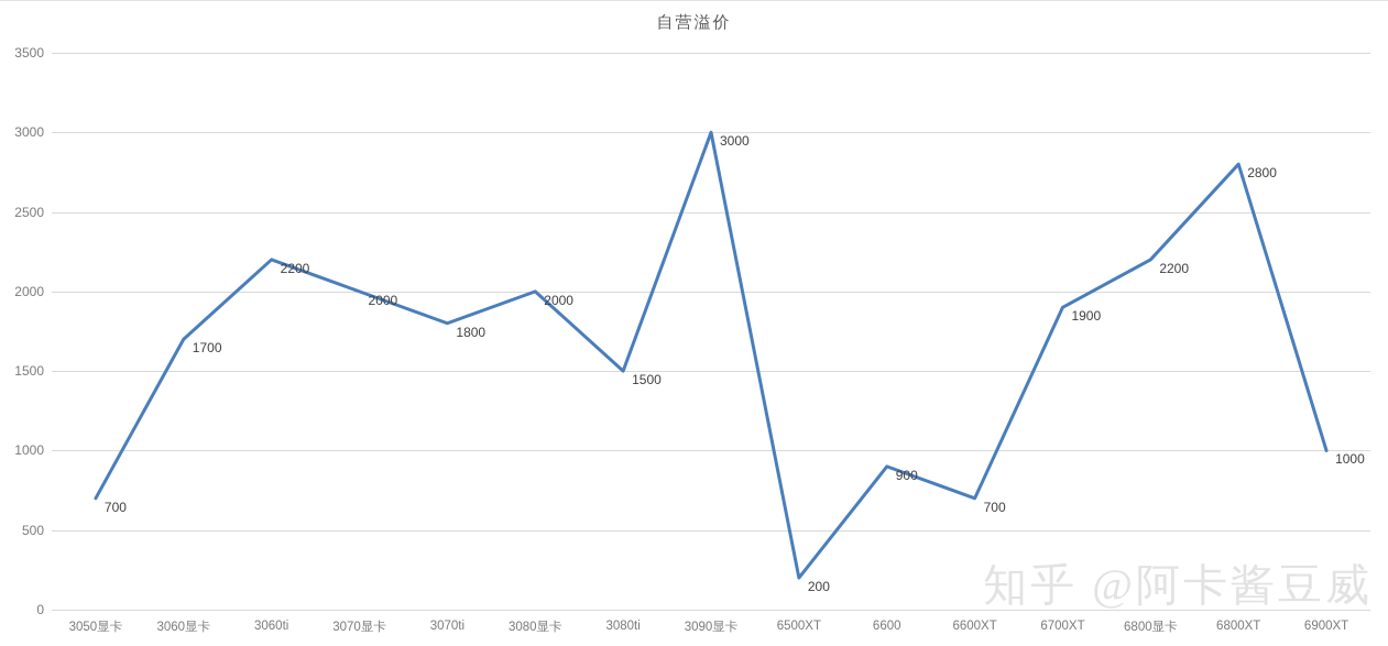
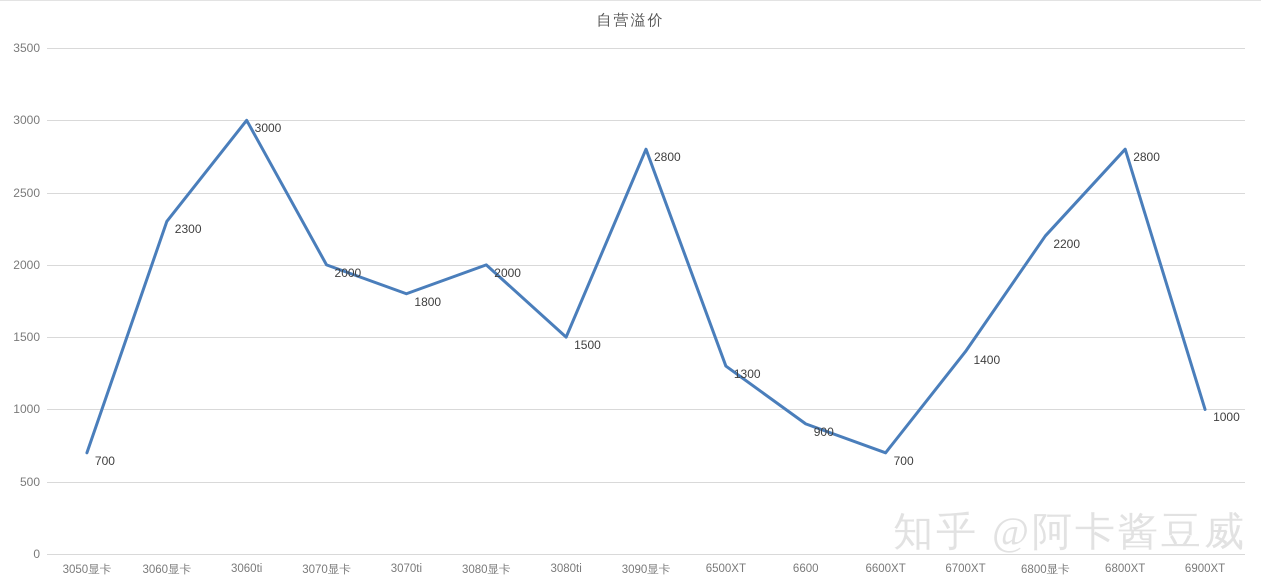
3060显卡: 1700 -> 2300
3060ti: 2200 -> 3000
3090显卡: 3000 -> 2800
6500XT: 200 -> 1300
6700XT: 1900 -> 1400
